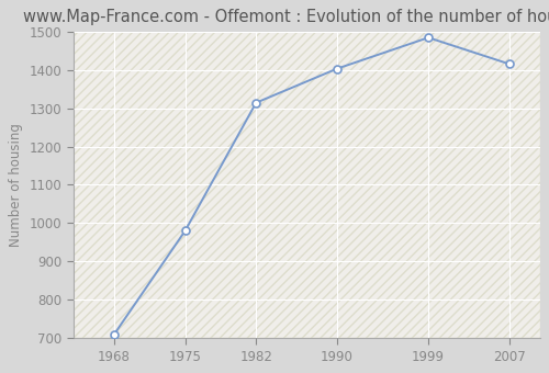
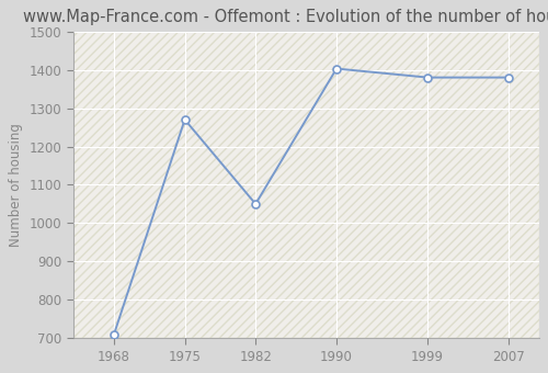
1975: 980 -> 1270
1982: 1314 -> 1050
1999: 1484 -> 1380
2007: 1415 -> 1380
